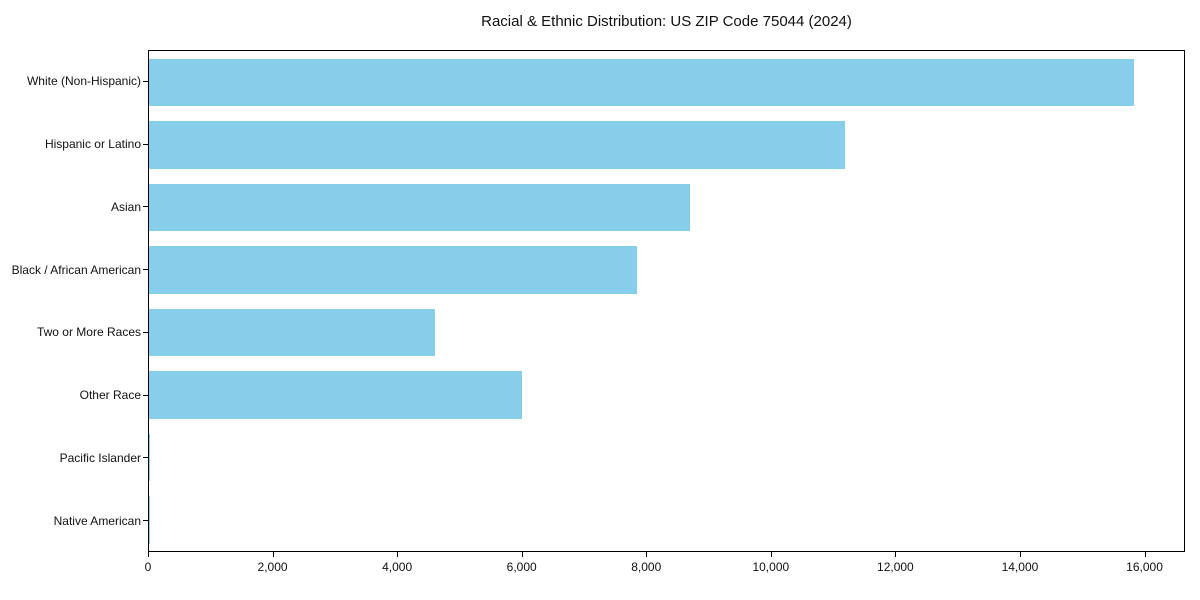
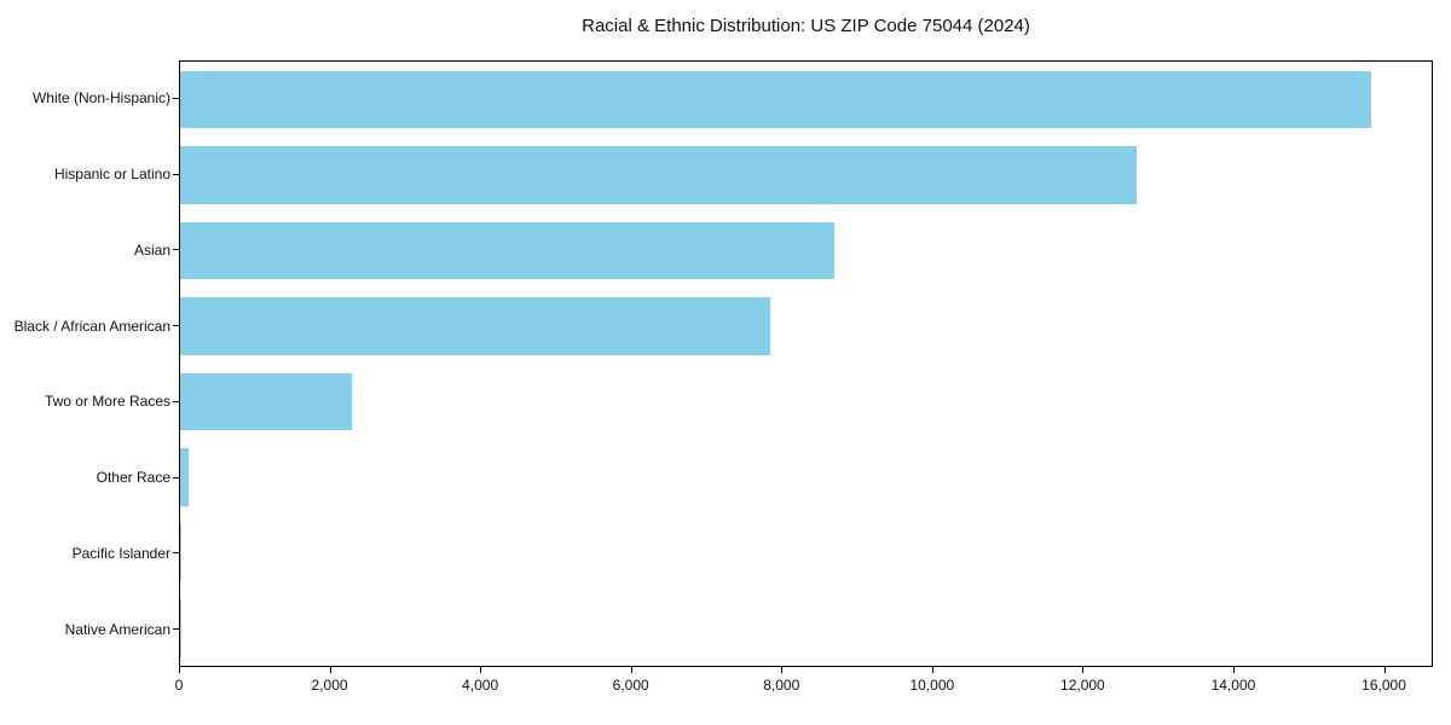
Hispanic or Latino: 11200 -> 12700
Two or More Races: 4600 -> 2300
Other Race: 6000 -> 100
